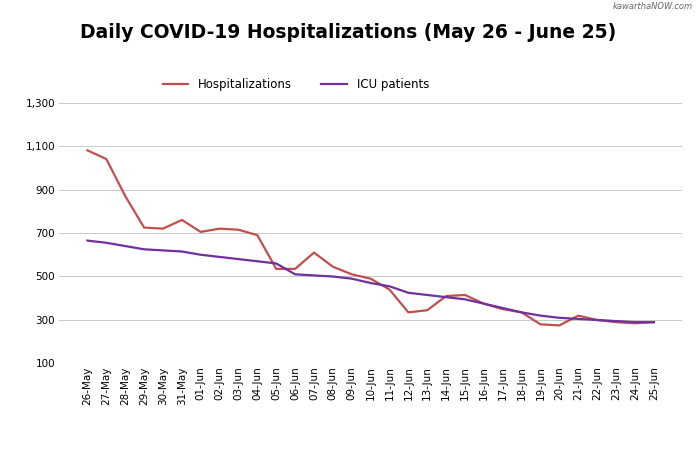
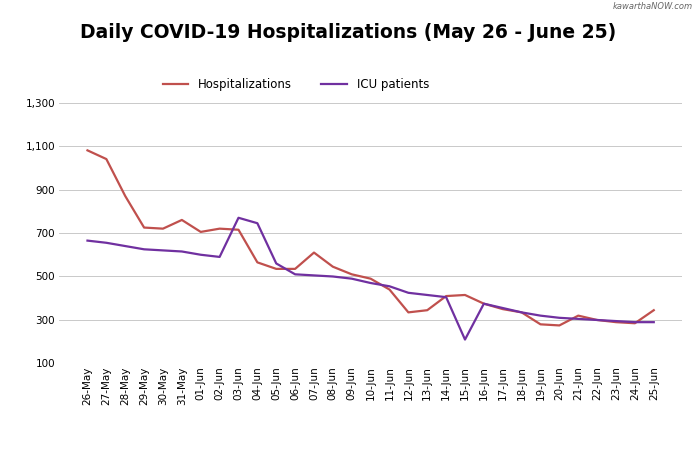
ICU patients/03-Jun: 580 -> 770
Hospitalizations/04-Jun: 690 -> 565
ICU patients/04-Jun: 570 -> 745
ICU patients/15-Jun: 395 -> 210
Hospitalizations/25-Jun: 290 -> 345
